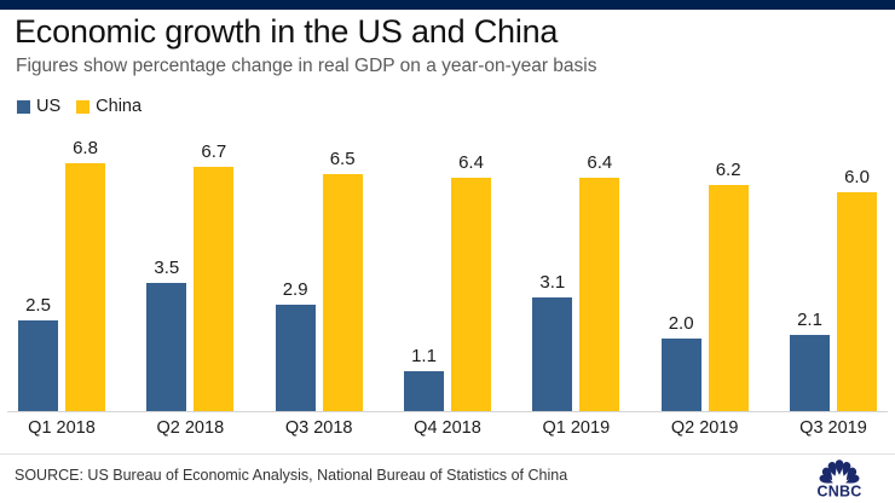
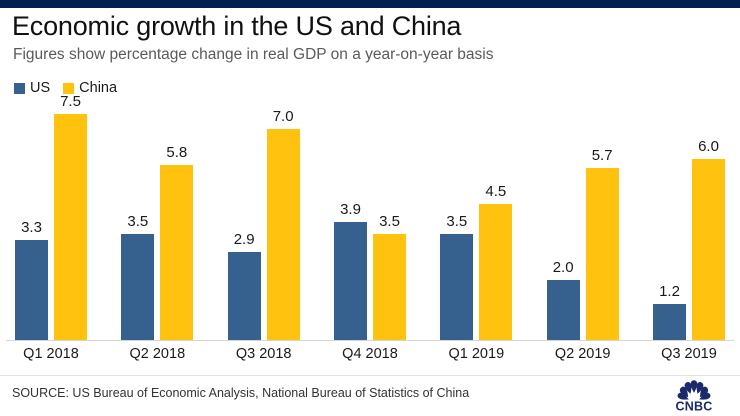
US/Q1 2018: 2.5 -> 3.3
China/Q1 2018: 6.8 -> 7.5
China/Q2 2018: 6.7 -> 5.8
China/Q3 2018: 6.5 -> 7.0
US/Q4 2018: 1.1 -> 3.9
China/Q4 2018: 6.4 -> 3.5
US/Q1 2019: 3.1 -> 3.5
China/Q1 2019: 6.4 -> 4.5
China/Q2 2019: 6.2 -> 5.7
US/Q3 2019: 2.1 -> 1.2
